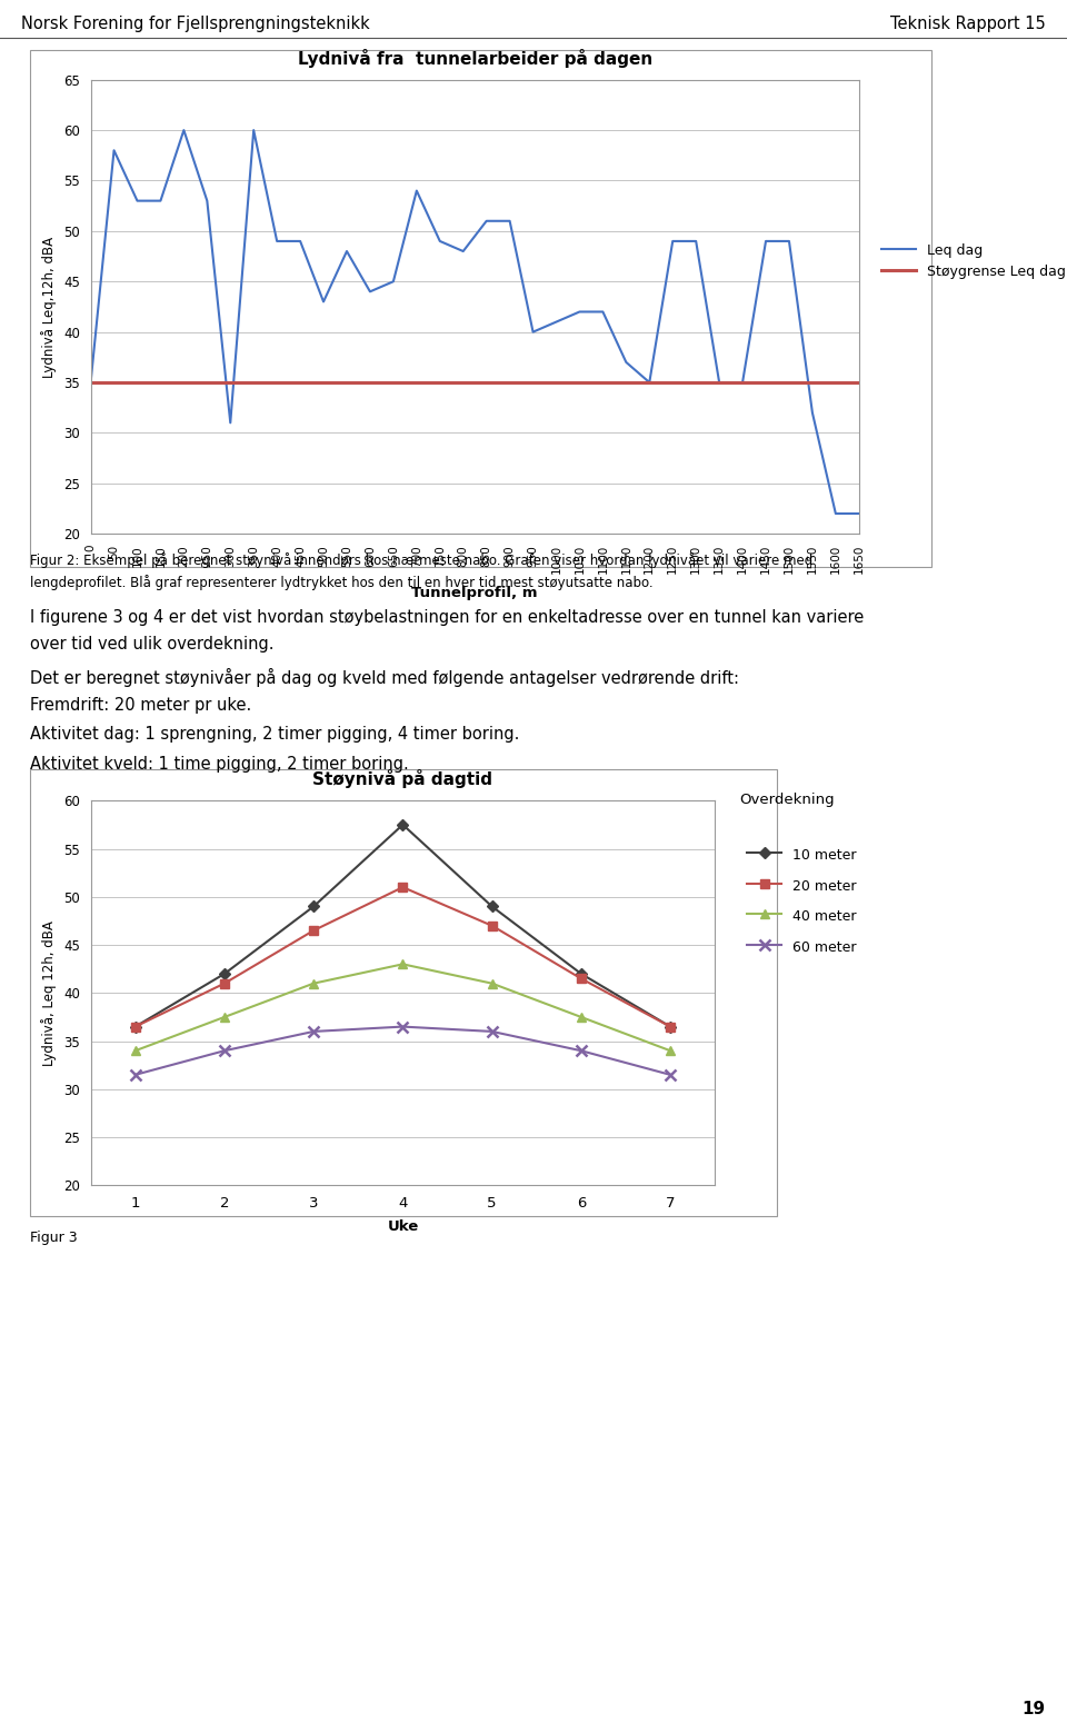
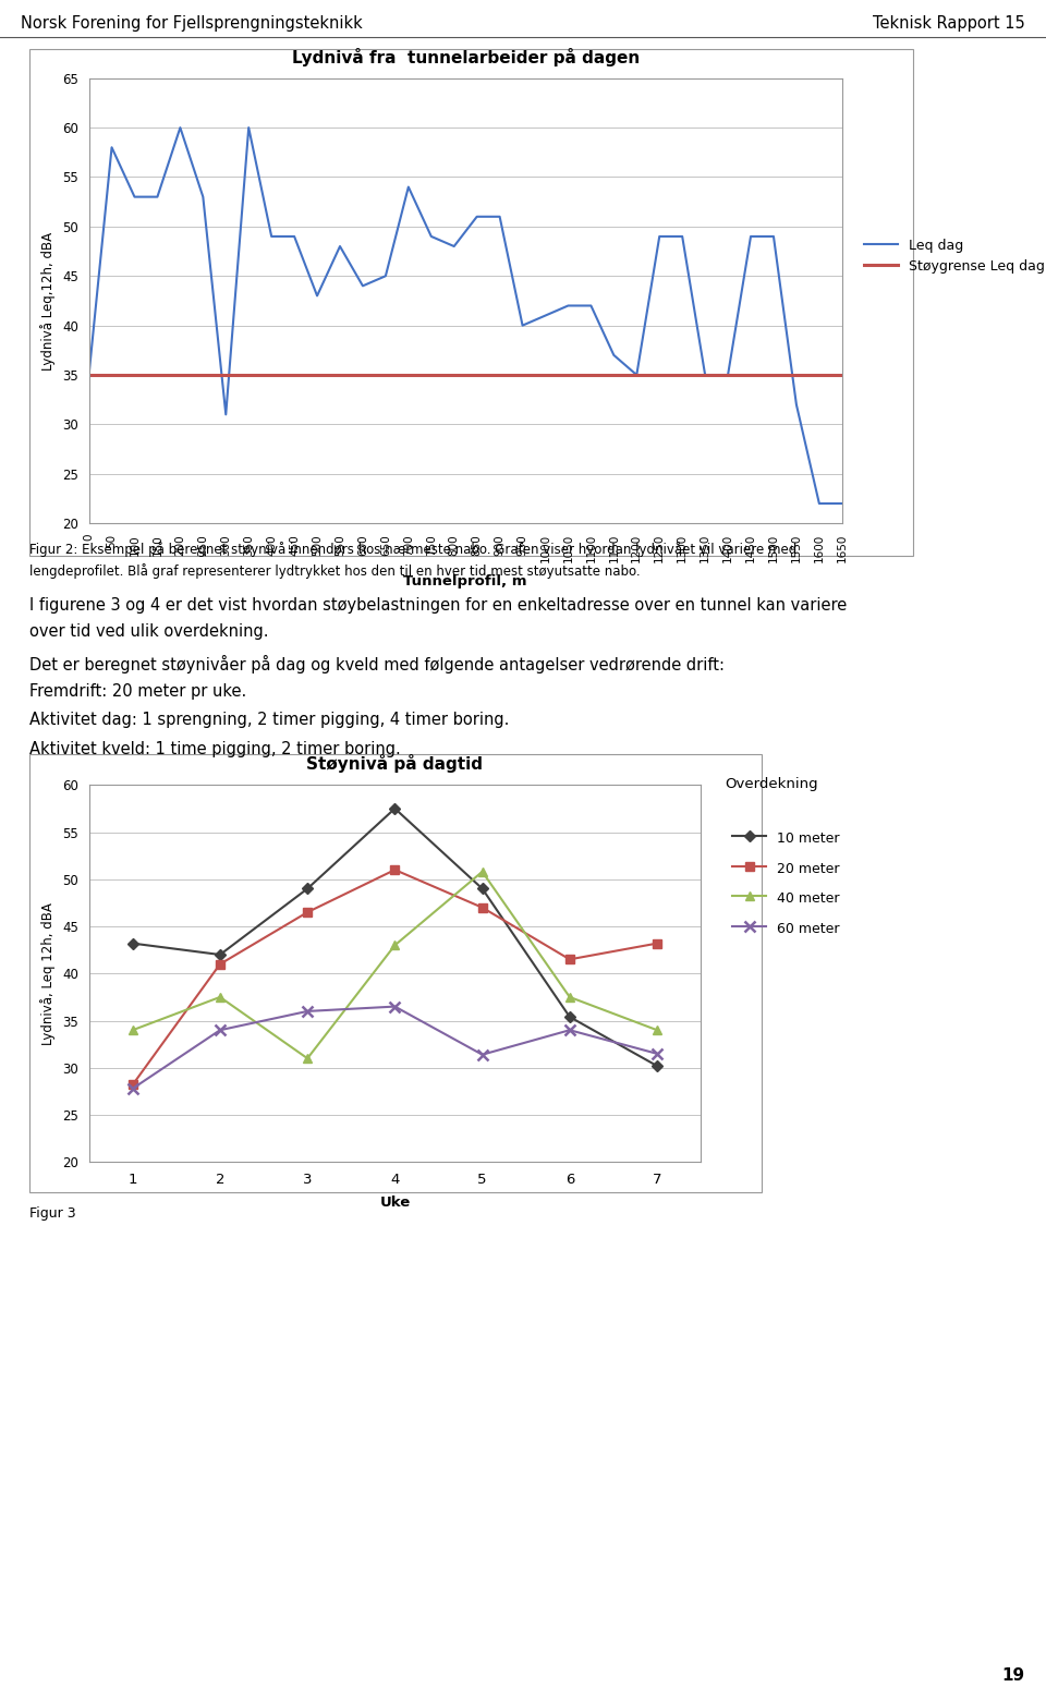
Støynivå på dagtid/10 meter/1: 36.5 -> 43.2
Støynivå på dagtid/20 meter/1: 36.5 -> 28.2
Støynivå på dagtid/60 meter/1: 31.5 -> 27.8
Støynivå på dagtid/40 meter/3: 41.0 -> 31.0
Støynivå på dagtid/40 meter/5: 41.0 -> 50.8
Støynivå på dagtid/60 meter/5: 36.0 -> 31.4
Støynivå på dagtid/10 meter/6: 42.0 -> 35.4
Støynivå på dagtid/10 meter/7: 36.5 -> 30.2
Støynivå på dagtid/20 meter/7: 36.5 -> 43.2
